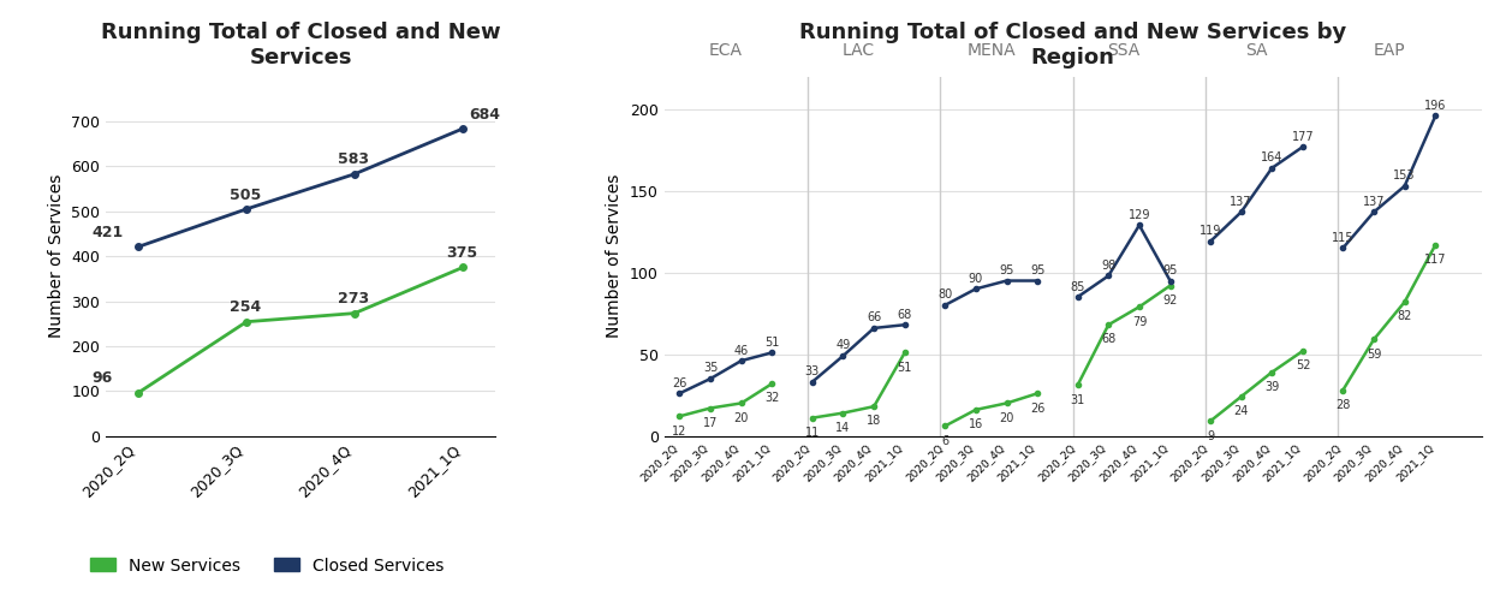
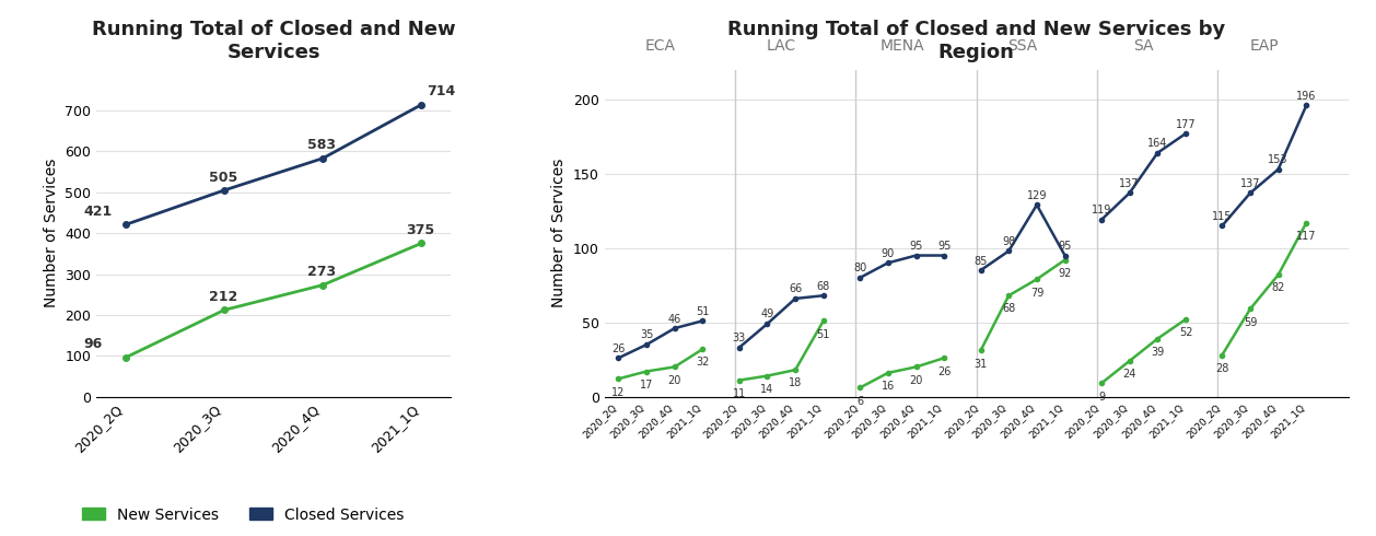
Running Total of Closed and New Services/New Services/2020_3Q: 254 -> 212
Running Total of Closed and New Services/Closed Services/2021_1Q: 684 -> 714
